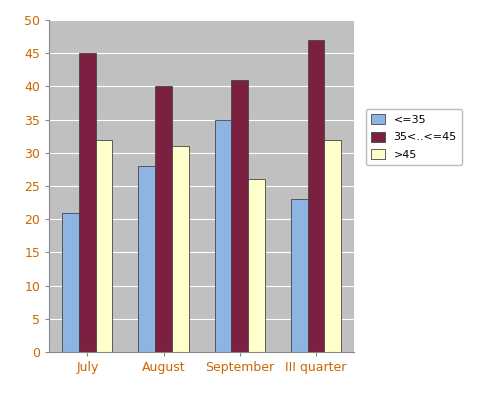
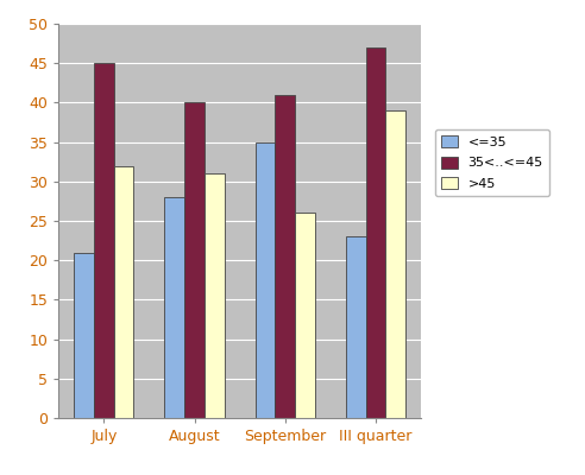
>45/III quarter: 32 -> 39
